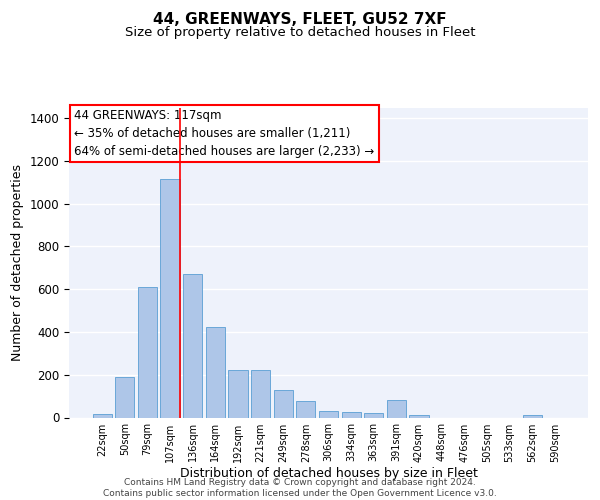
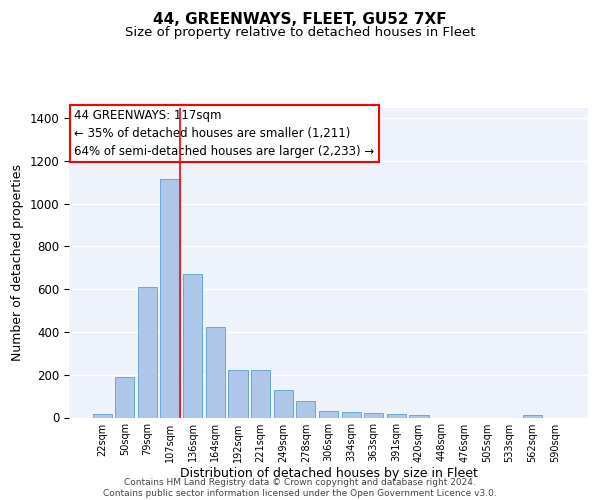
391sqm: 80 -> 15
